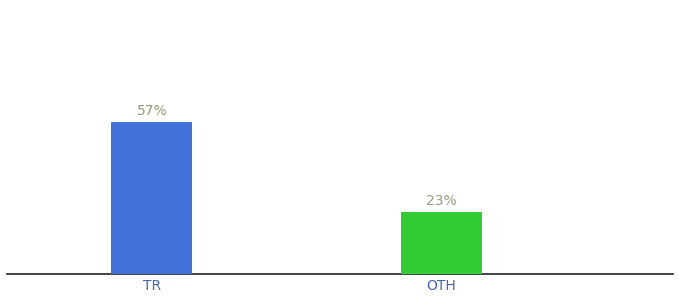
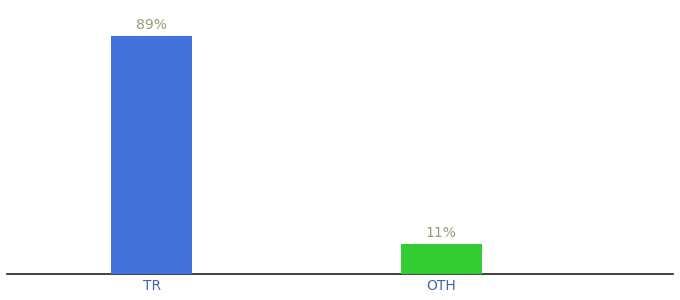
TR: 57% -> 89%
OTH: 23% -> 11%
